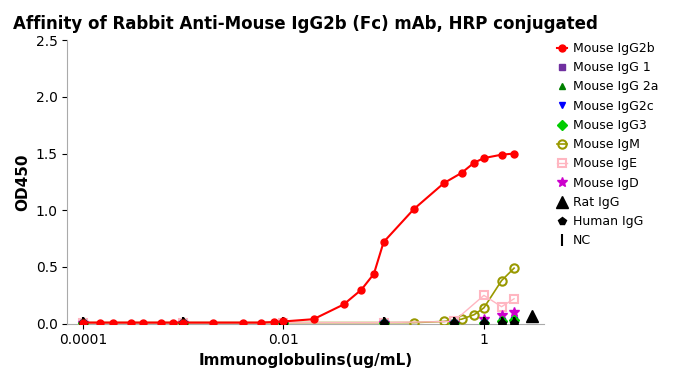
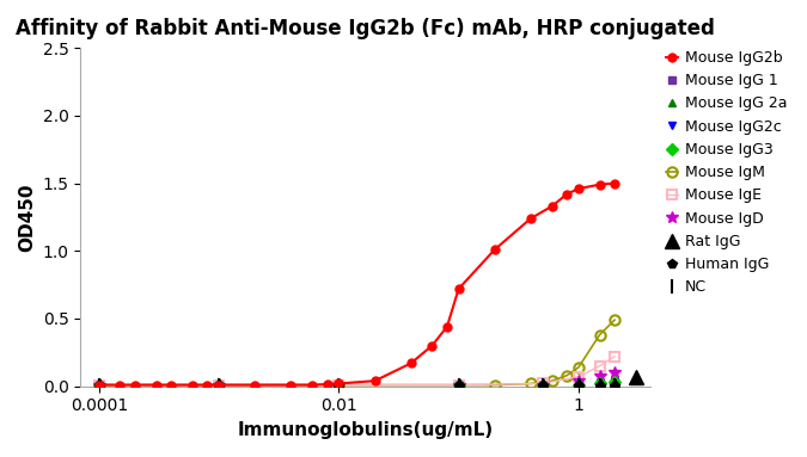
Mouse IgE/1: 0.25 -> 0.07
